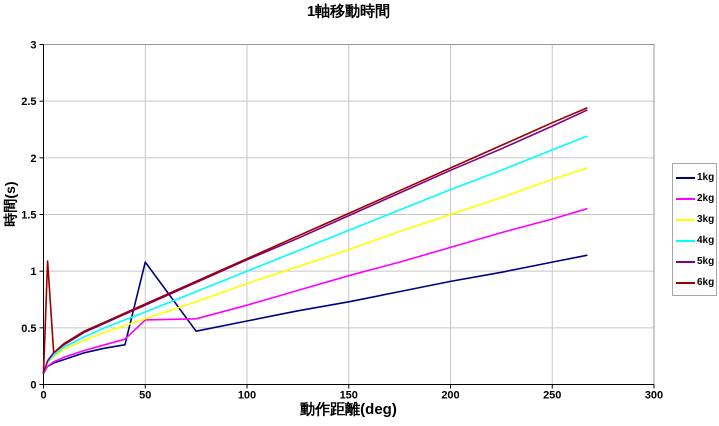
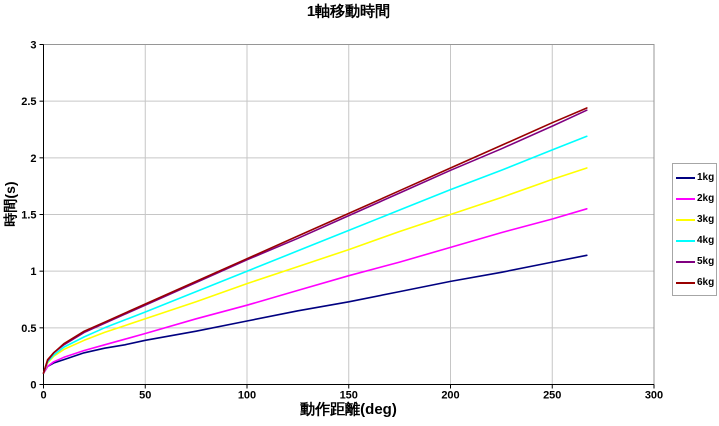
6kg/2: 1.09 -> 0.22
1kg/50: 1.08 -> 0.39
2kg/50: 0.57 -> 0.45
